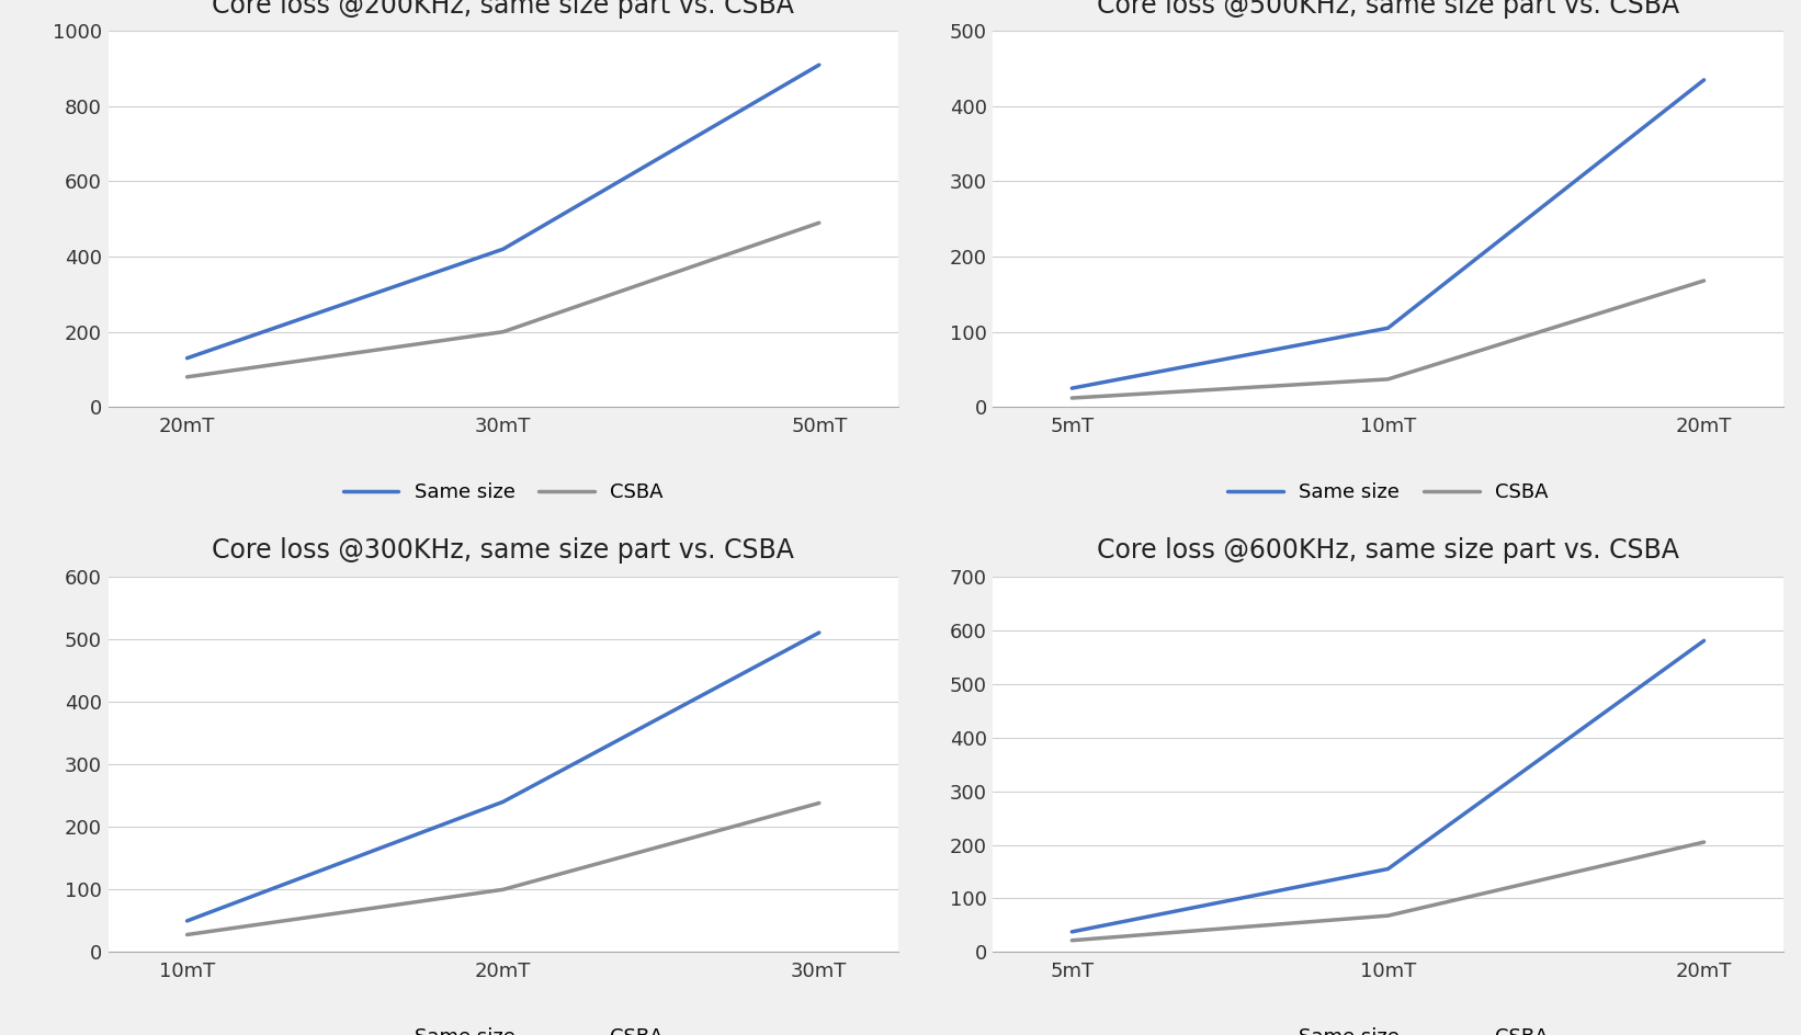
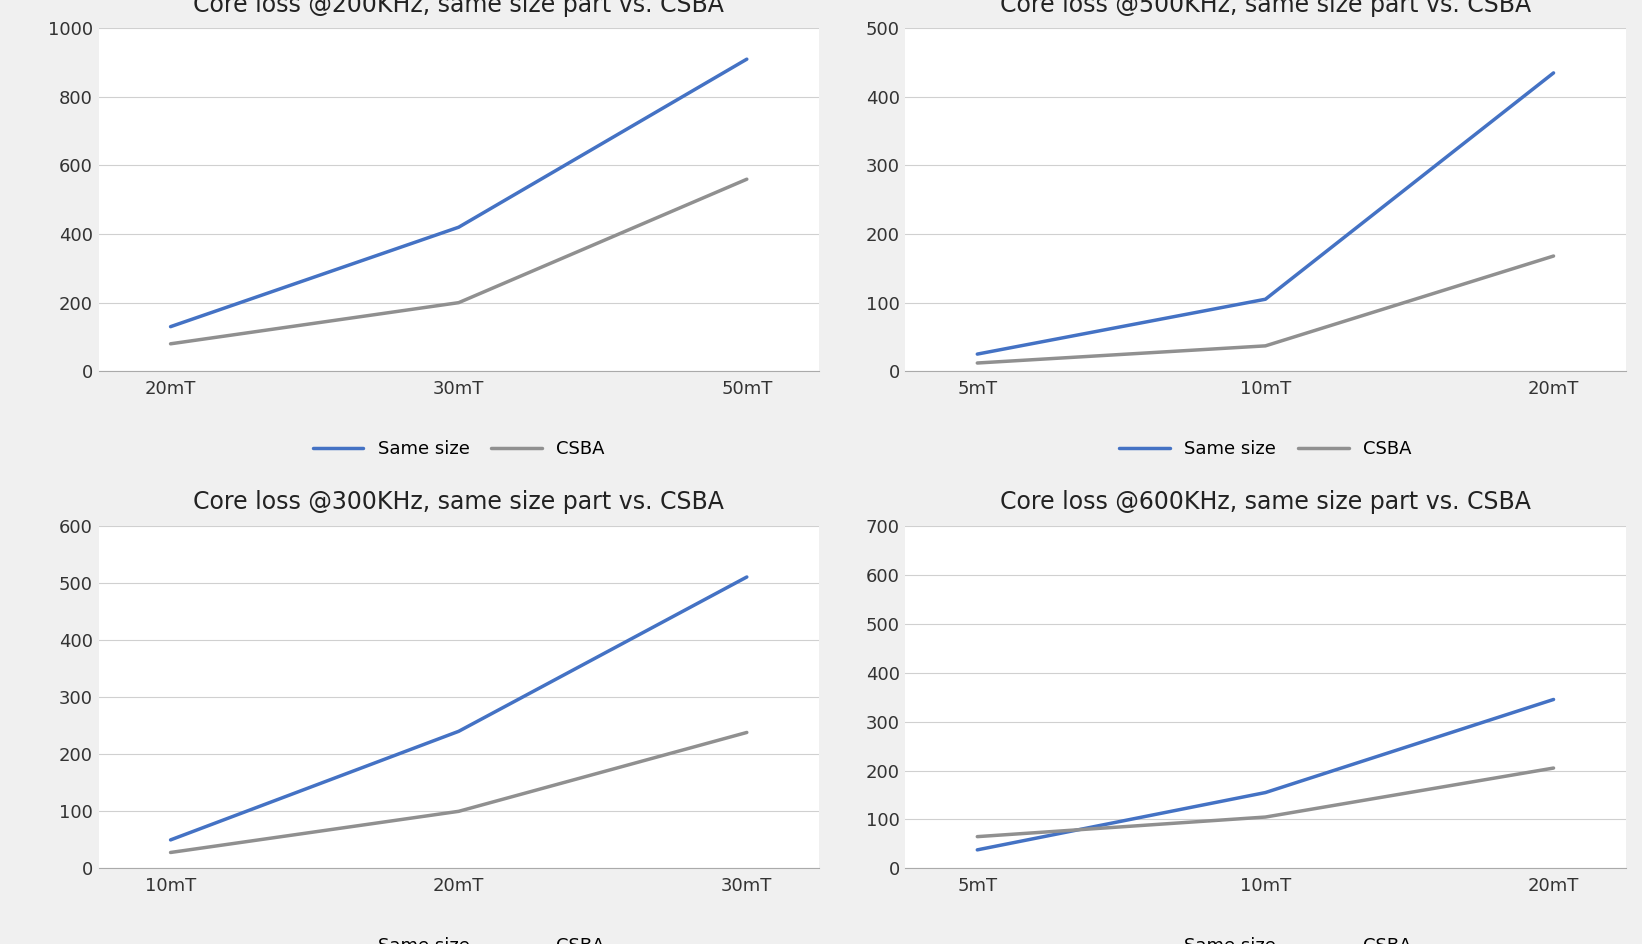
CSBA/50mT: 490 -> 560
Core loss @600KHz, same size part vs. CSBA/CSBA/5mT: 22 -> 65
Core loss @600KHz, same size part vs. CSBA/CSBA/10mT: 68 -> 105
Core loss @600KHz, same size part vs. CSBA/Same size/20mT: 580 -> 345
